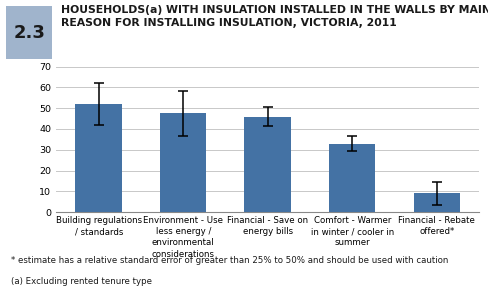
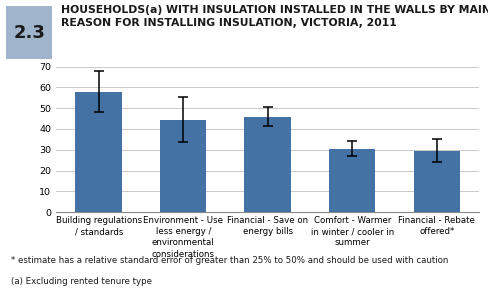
Building regulations / standards: 52.0 -> 58.0
Environment - Use less energy / environmental considerations: 47.5 -> 44.5
Comfort - Warmer in winter / cooler in summer: 33.0 -> 30.5
Financial - Rebate offered*: 9.0 -> 29.5
